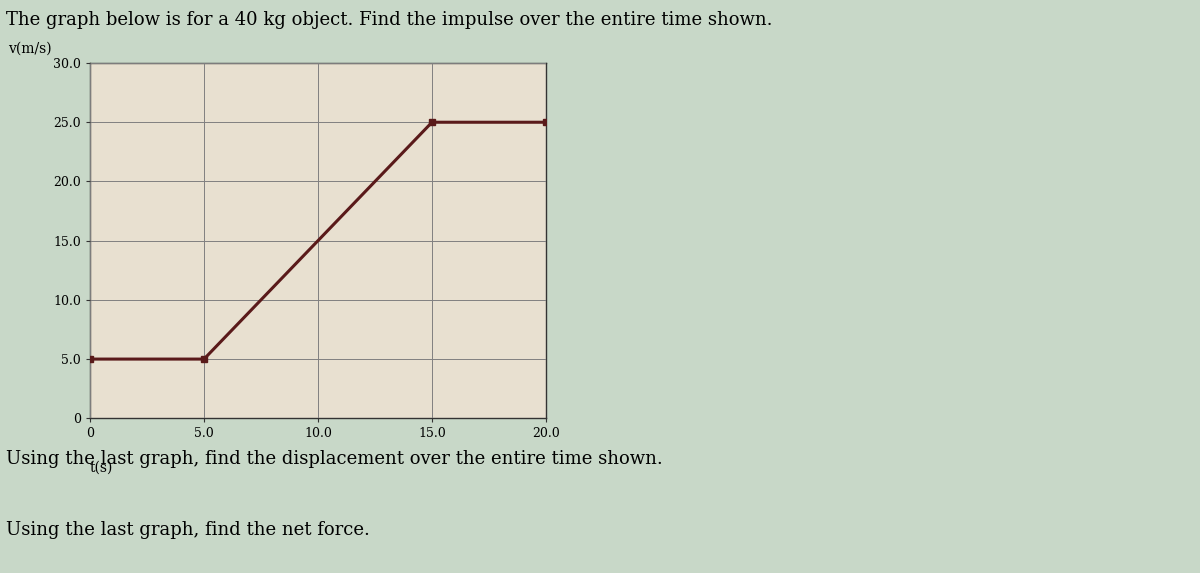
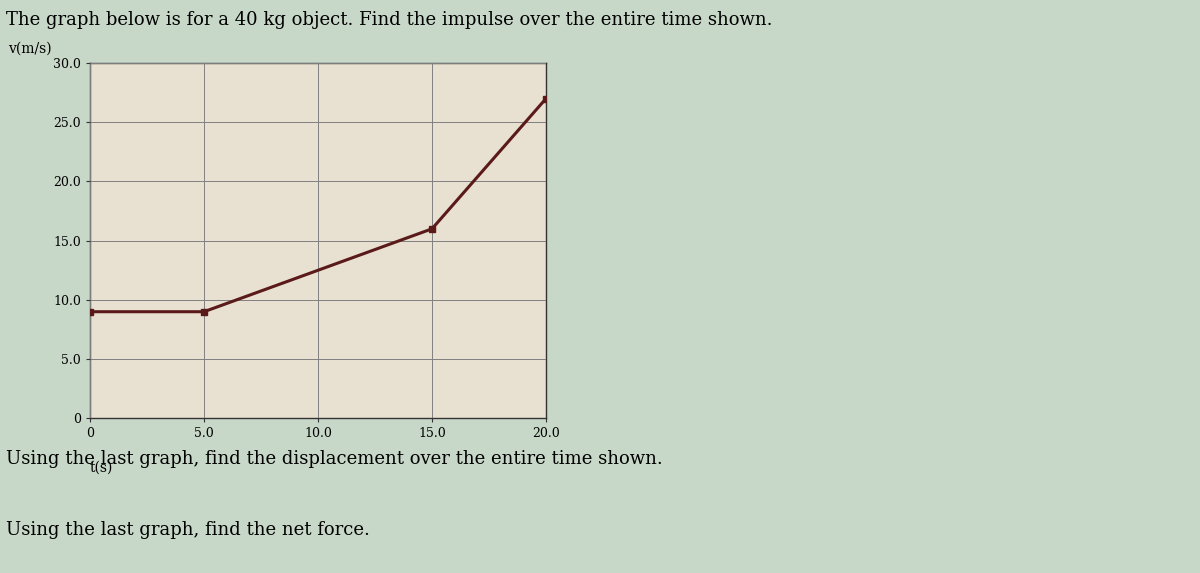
0: 5 -> 9
5.0: 5 -> 9
15.0: 25 -> 16
20.0: 25 -> 27
